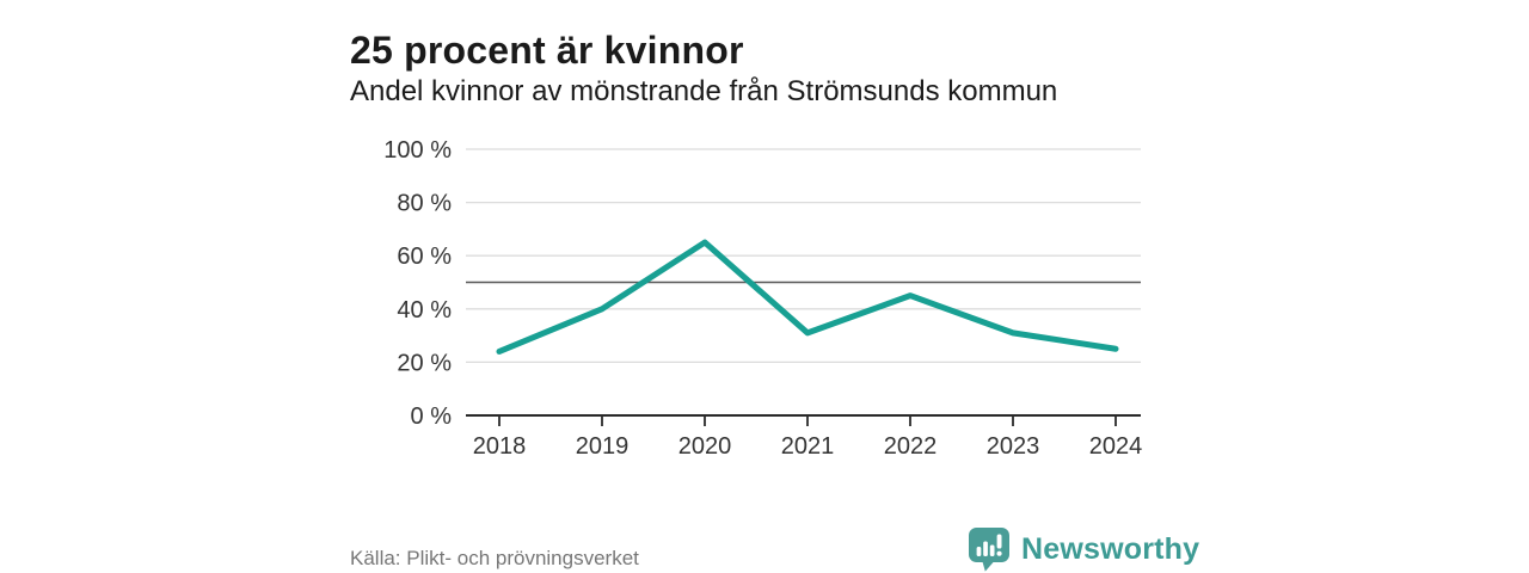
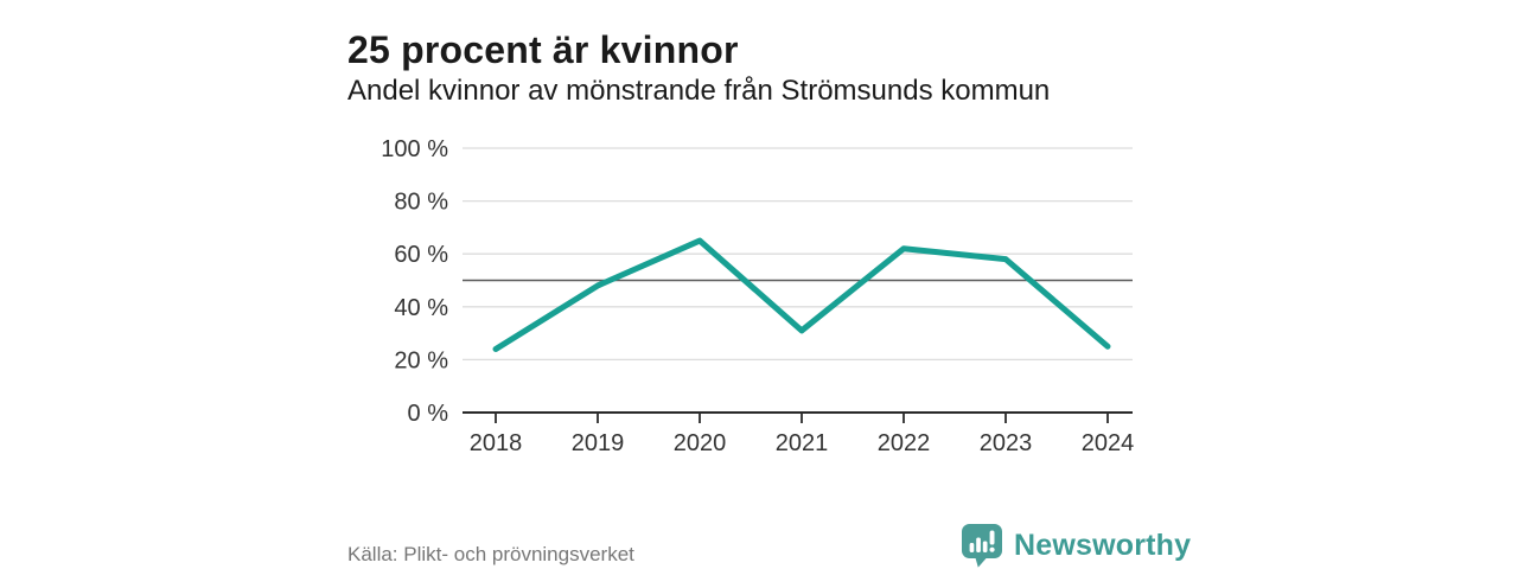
2019: 40% -> 48%
2022: 45% -> 62%
2023: 31% -> 58%
